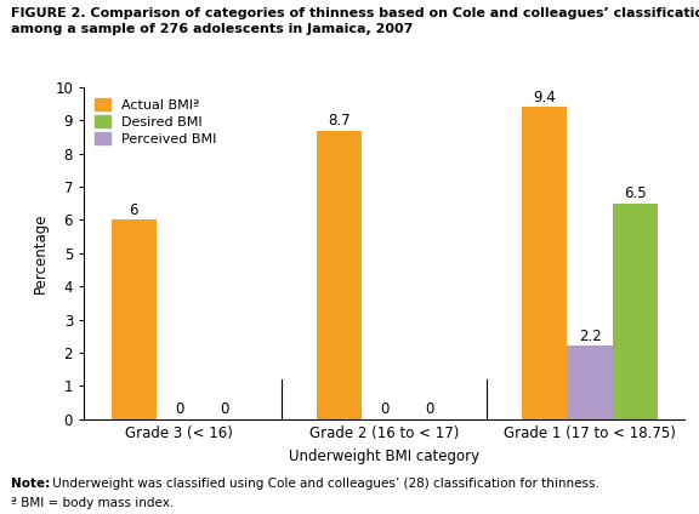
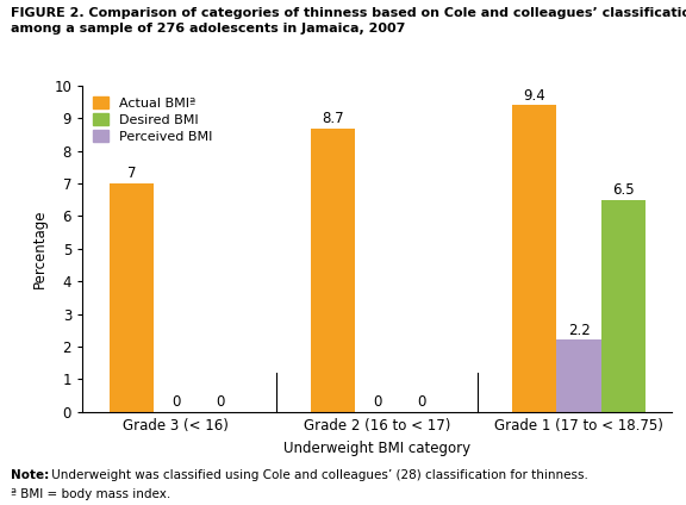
Actual BMIª/Grade 3 (< 16): 6 -> 7
